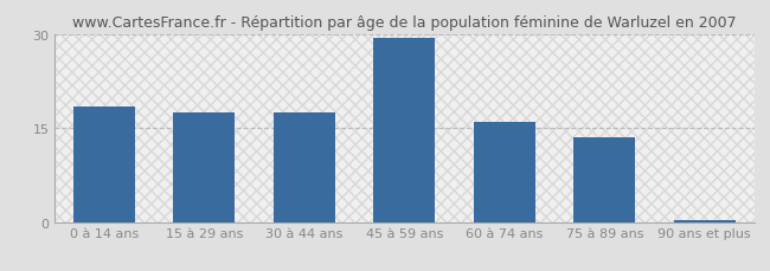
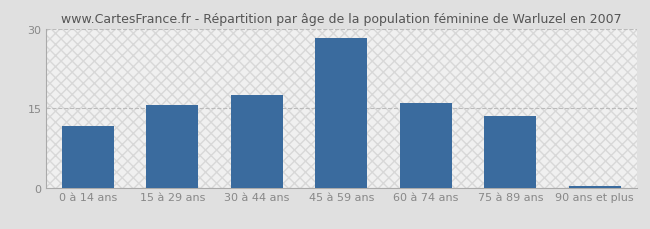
0 à 14 ans: 18.5 -> 11.6
15 à 29 ans: 17.5 -> 15.6
45 à 59 ans: 29.5 -> 28.2
